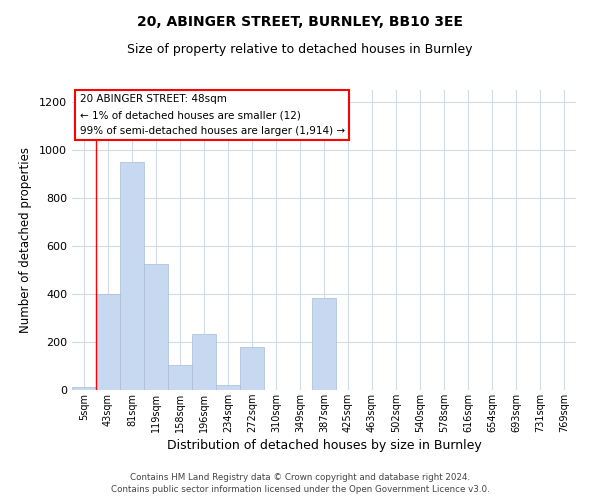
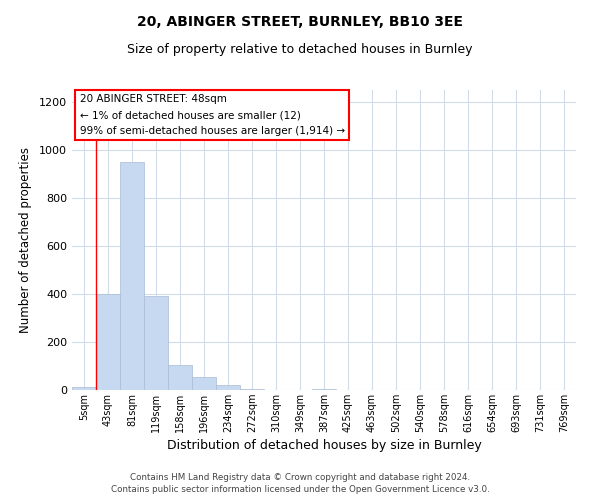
119sqm: 525 -> 390
196sqm: 235 -> 55
272sqm: 180 -> 5
387sqm: 385 -> 5
